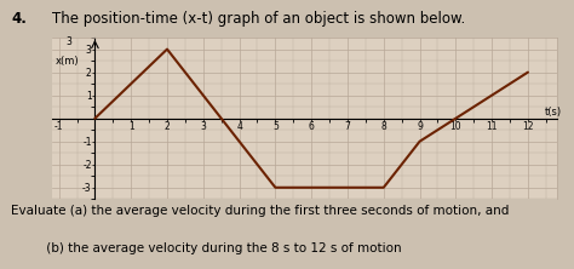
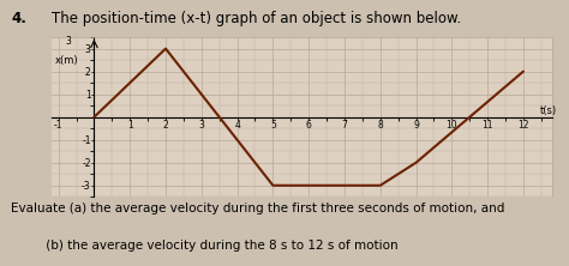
9: -1 -> -2
